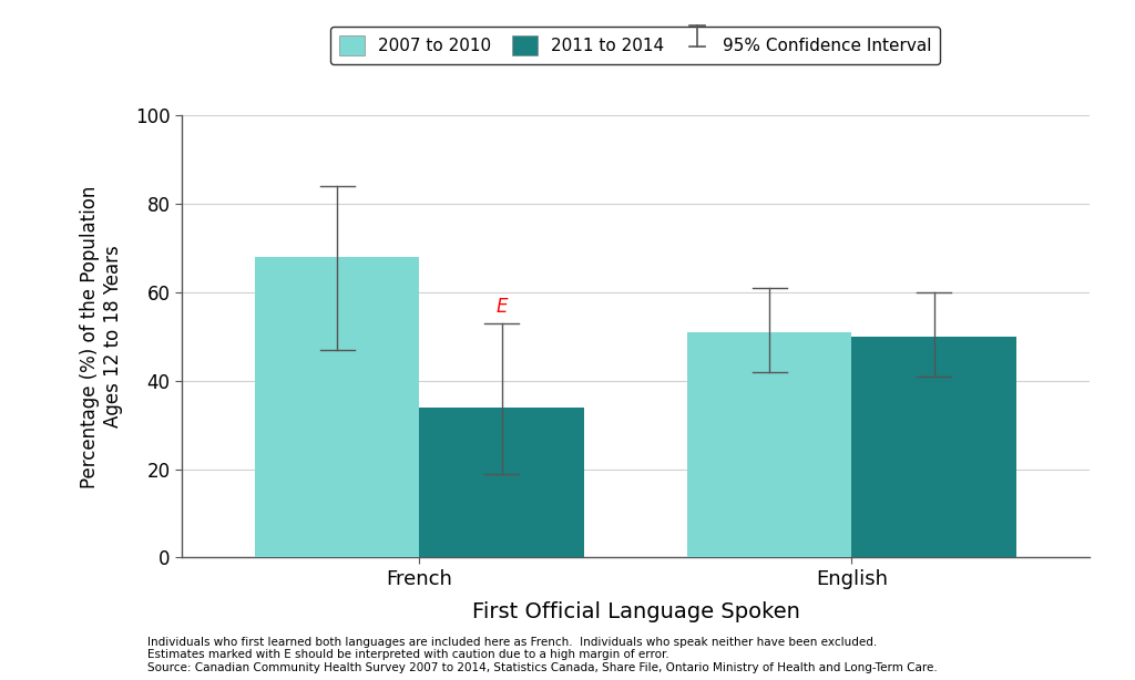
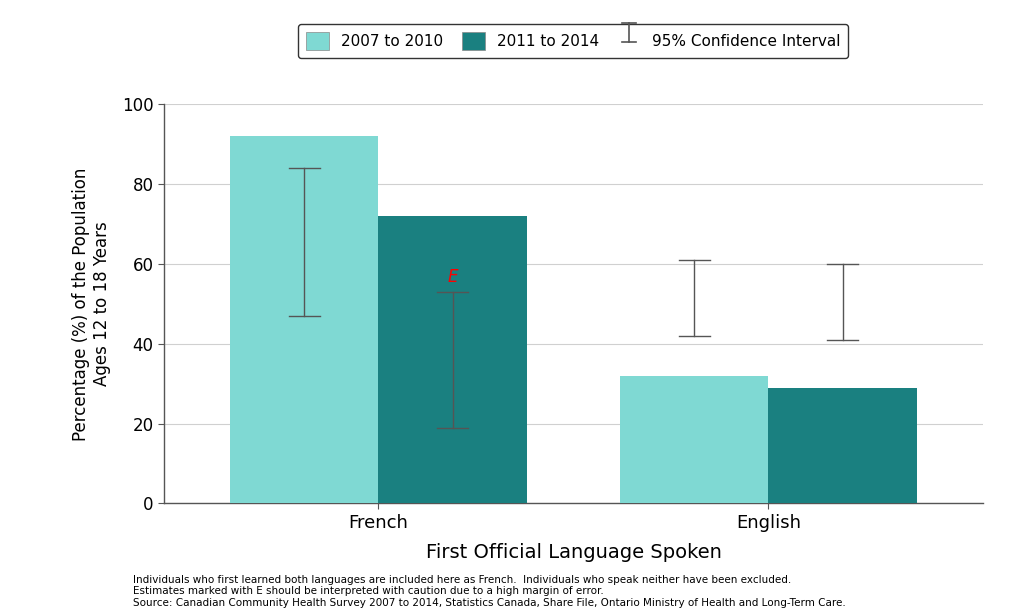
2007 to 2010/French: 68 -> 92
2011 to 2014/French: 34 -> 72
2007 to 2010/English: 51 -> 32
2011 to 2014/English: 50 -> 29
